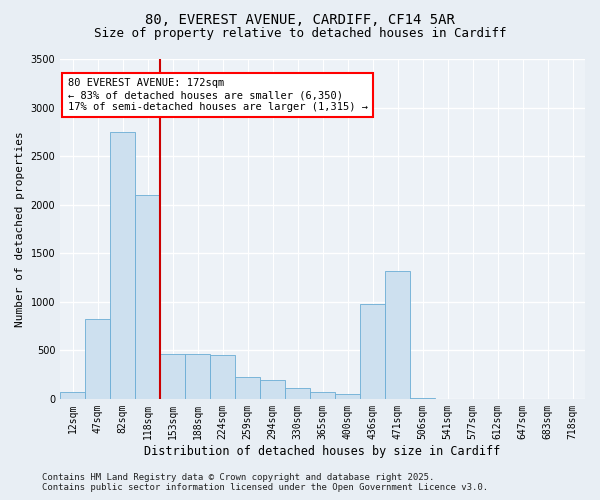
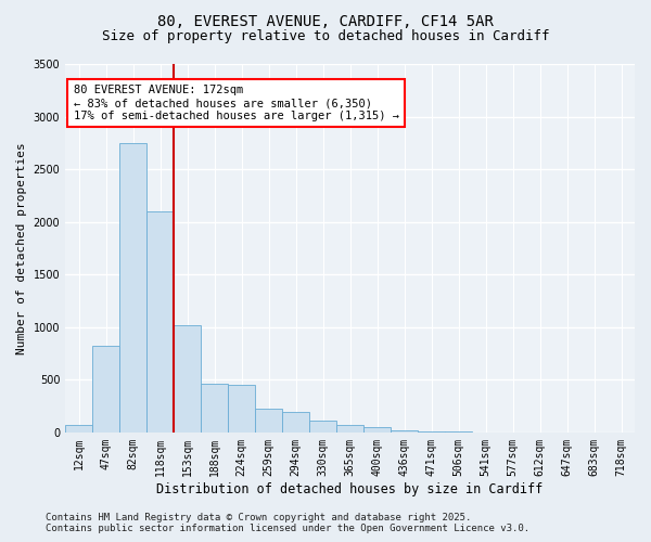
153sqm: 460 -> 1020
436sqm: 980 -> 20
471sqm: 1320 -> 10
